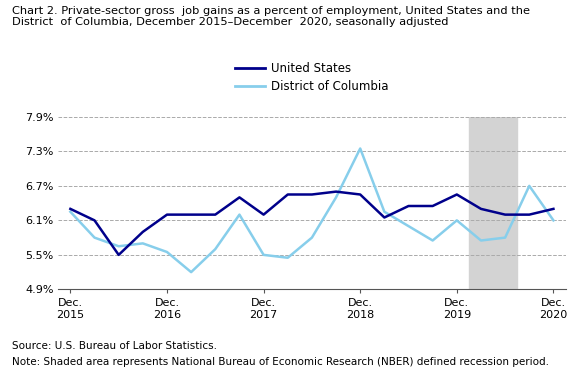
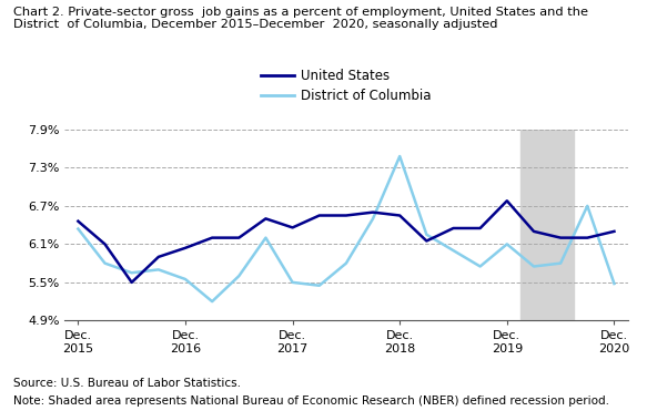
United States/Dec. 2015: 6.30% -> 6.46%
District of Columbia/Dec. 2015: 6.25% -> 6.34%
United States/Dec. 2016: 6.20% -> 6.04%
United States/Dec. 2017: 6.20% -> 6.36%
District of Columbia/Dec. 2018: 7.35% -> 7.48%
United States/Dec. 2019: 6.55% -> 6.78%
District of Columbia/Dec. 2020: 6.10% -> 5.48%
